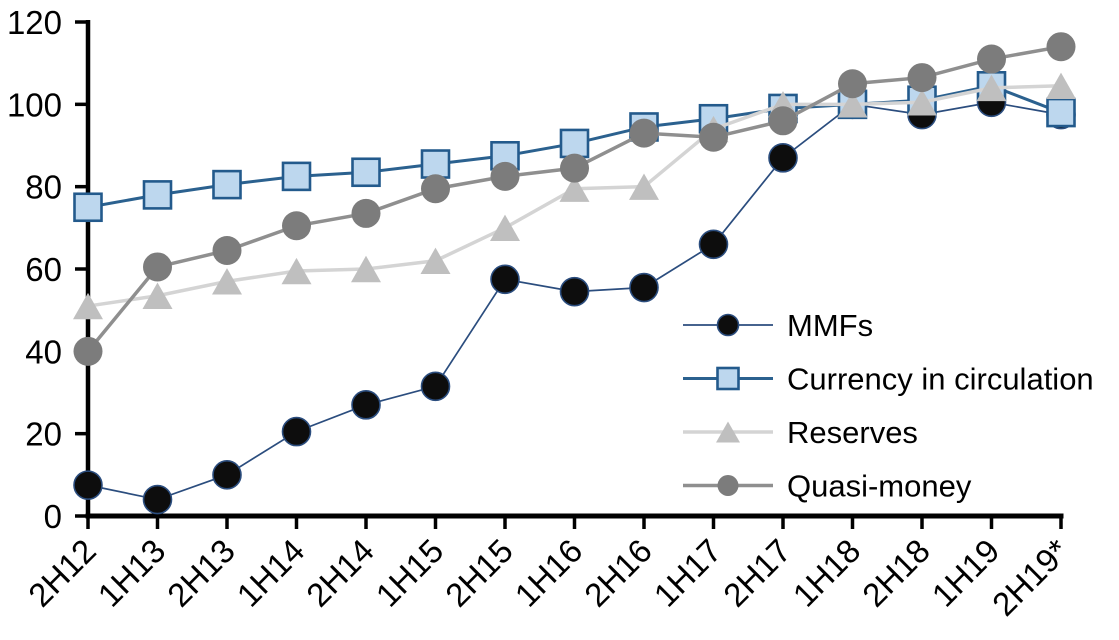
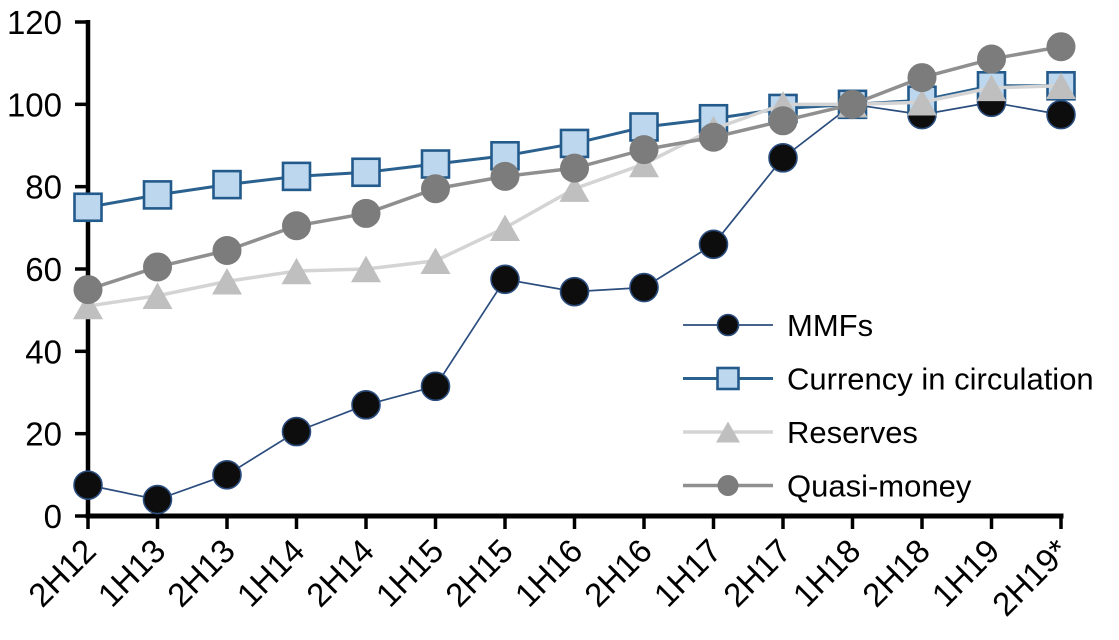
Quasi-money/2H12: 40 -> 55
Reserves/2H16: 80 -> 86
Quasi-money/2H16: 93 -> 89
Quasi-money/1H18: 105 -> 100
Currency in circulation/2H19*: 98 -> 104
